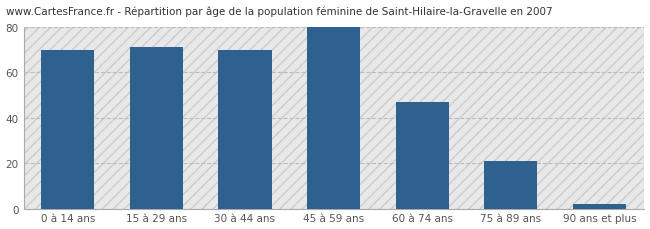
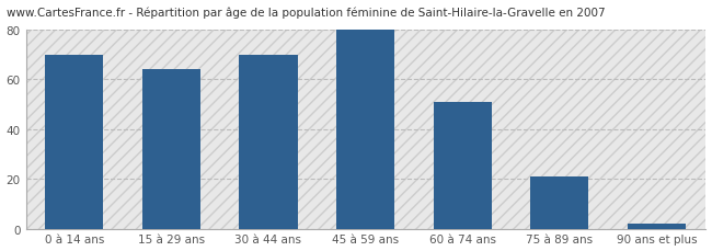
15 à 29 ans: 71 -> 64
60 à 74 ans: 47 -> 51
